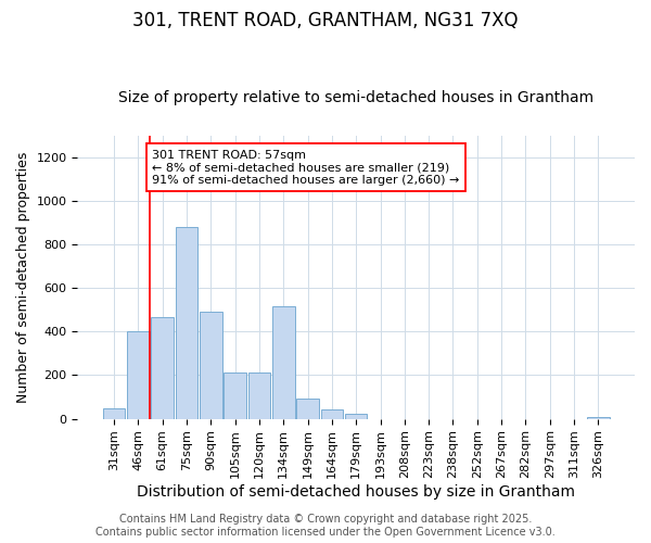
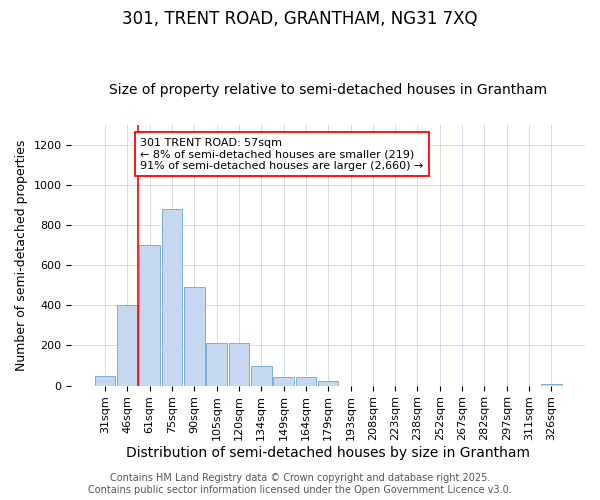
61sqm: 465 -> 700
134sqm: 515 -> 100
149sqm: 95 -> 45
